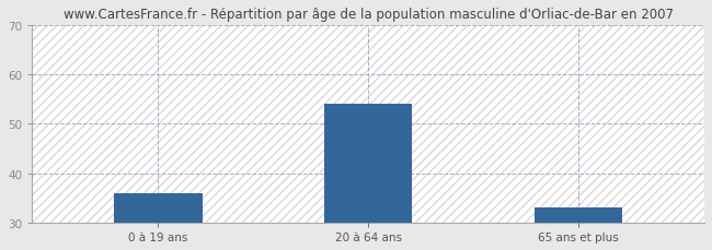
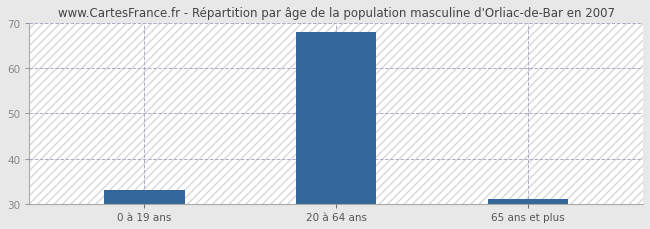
0 à 19 ans: 36 -> 33
20 à 64 ans: 54 -> 68
65 ans et plus: 33 -> 31
